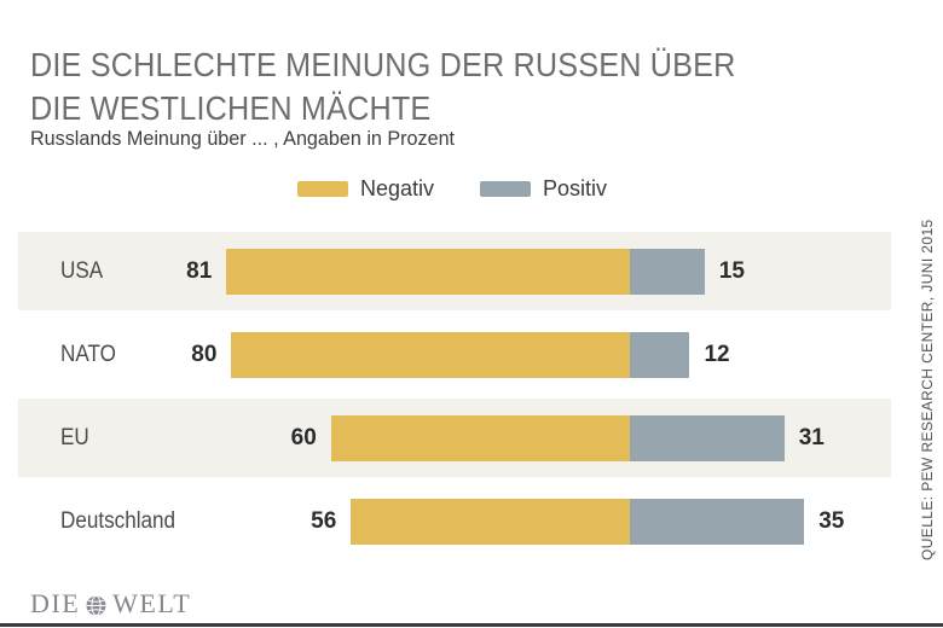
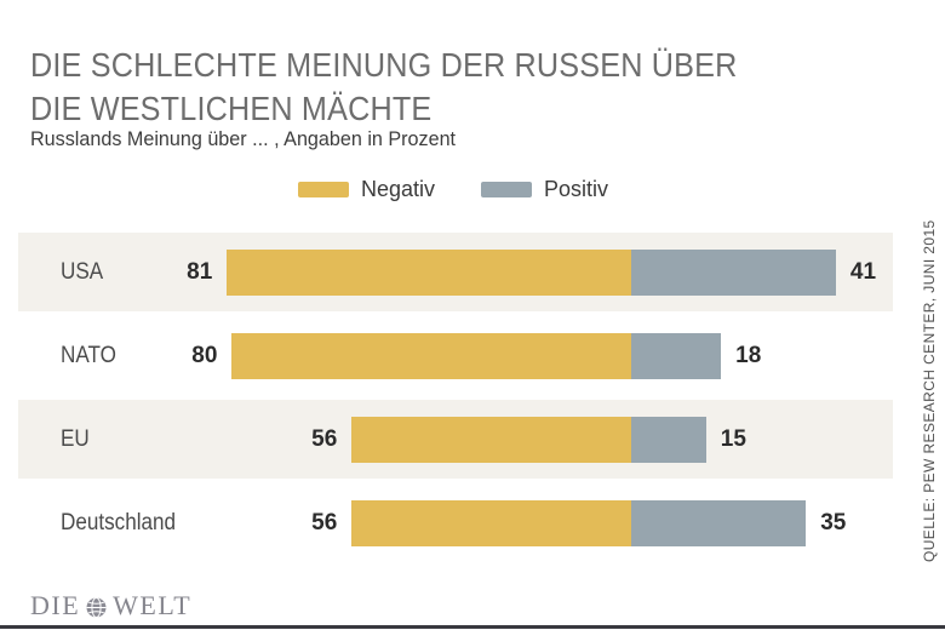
Positiv/USA: 15 -> 41
Positiv/NATO: 12 -> 18
Negativ/EU: 60 -> 56
Positiv/EU: 31 -> 15
